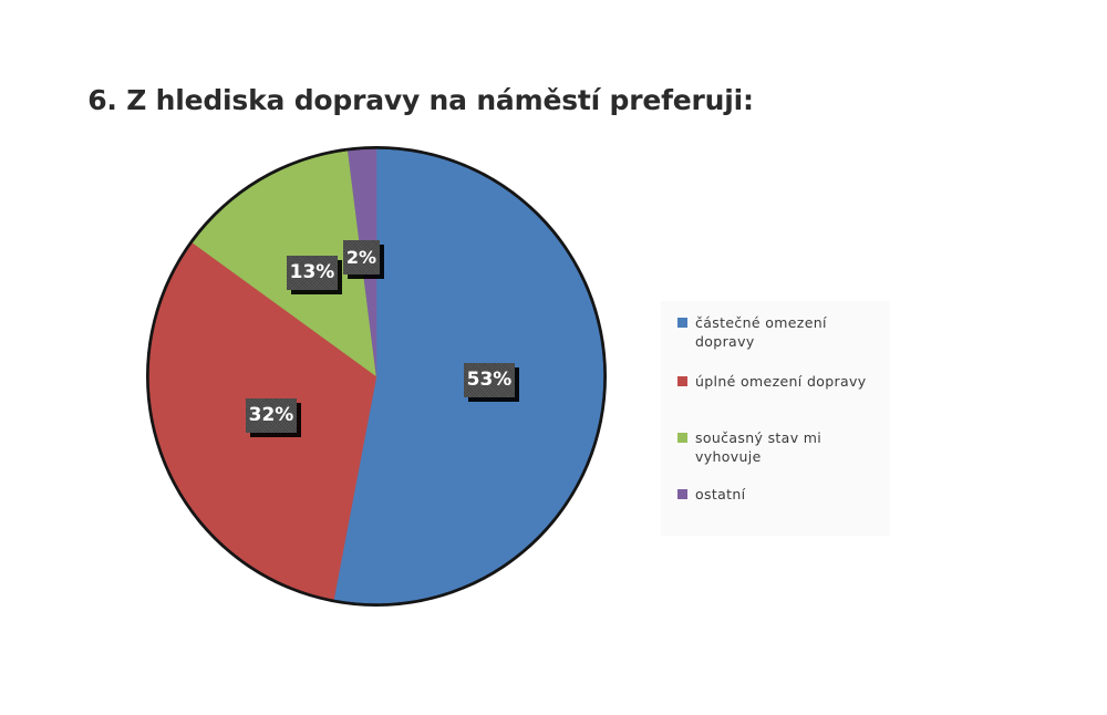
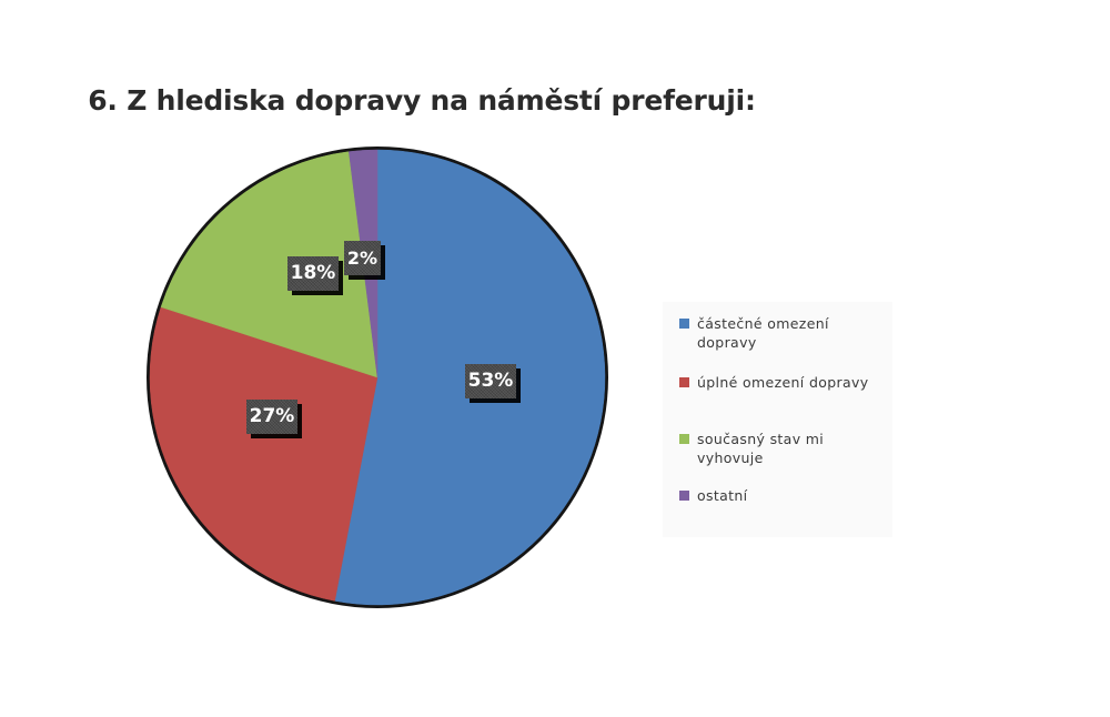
úplné omezení dopravy: 32% -> 27%
současný stav mi vyhovuje: 13% -> 18%
